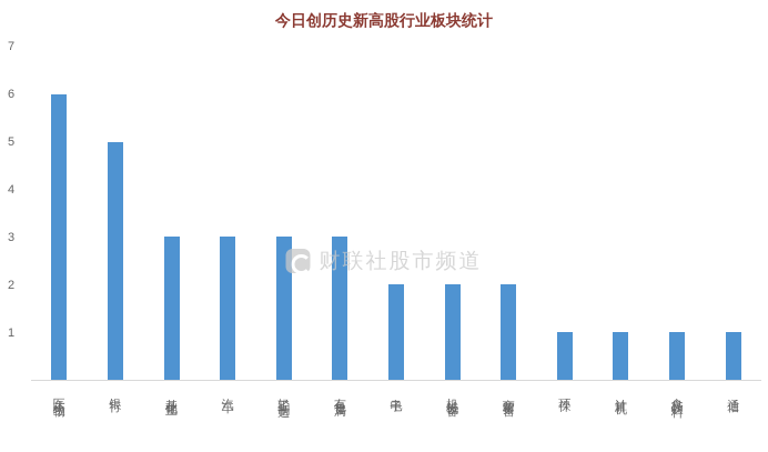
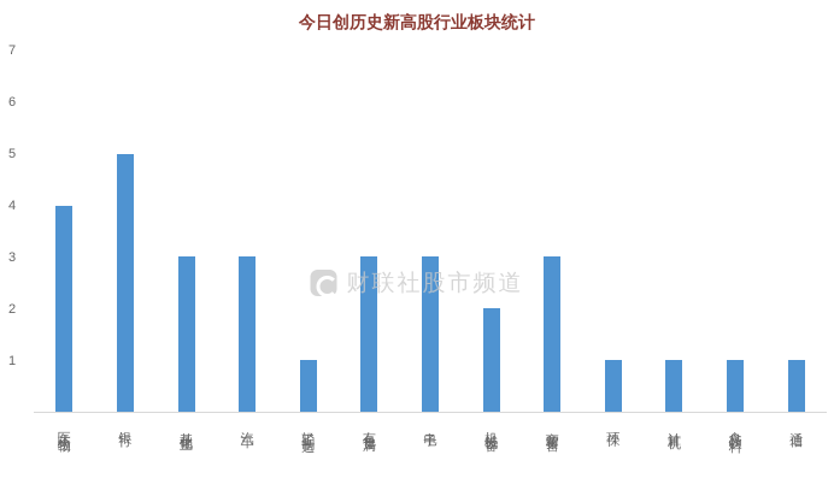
医药生物: 6 -> 4
轻工制造: 3 -> 1
电子: 2 -> 3
商贸零售: 2 -> 3
